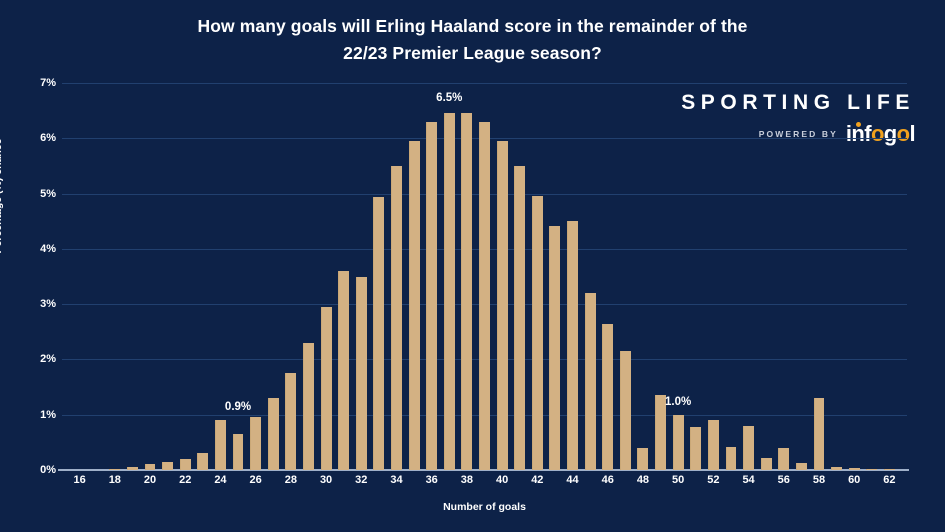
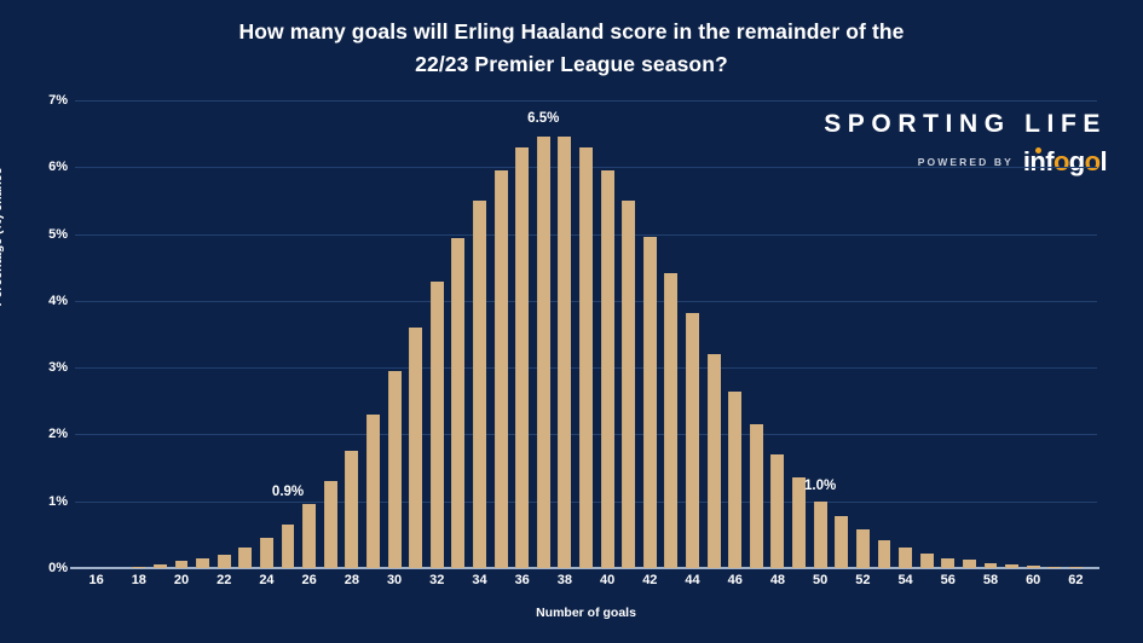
24: 0.9% -> 0.5%
32: 3.5% -> 4.3%
44: 4.5% -> 3.8%
48: 0.4% -> 1.7%
52: 0.9% -> 0.6%
54: 0.8% -> 0.3%
56: 0.4% -> 0.1%
58: 1.3% -> 0.1%
